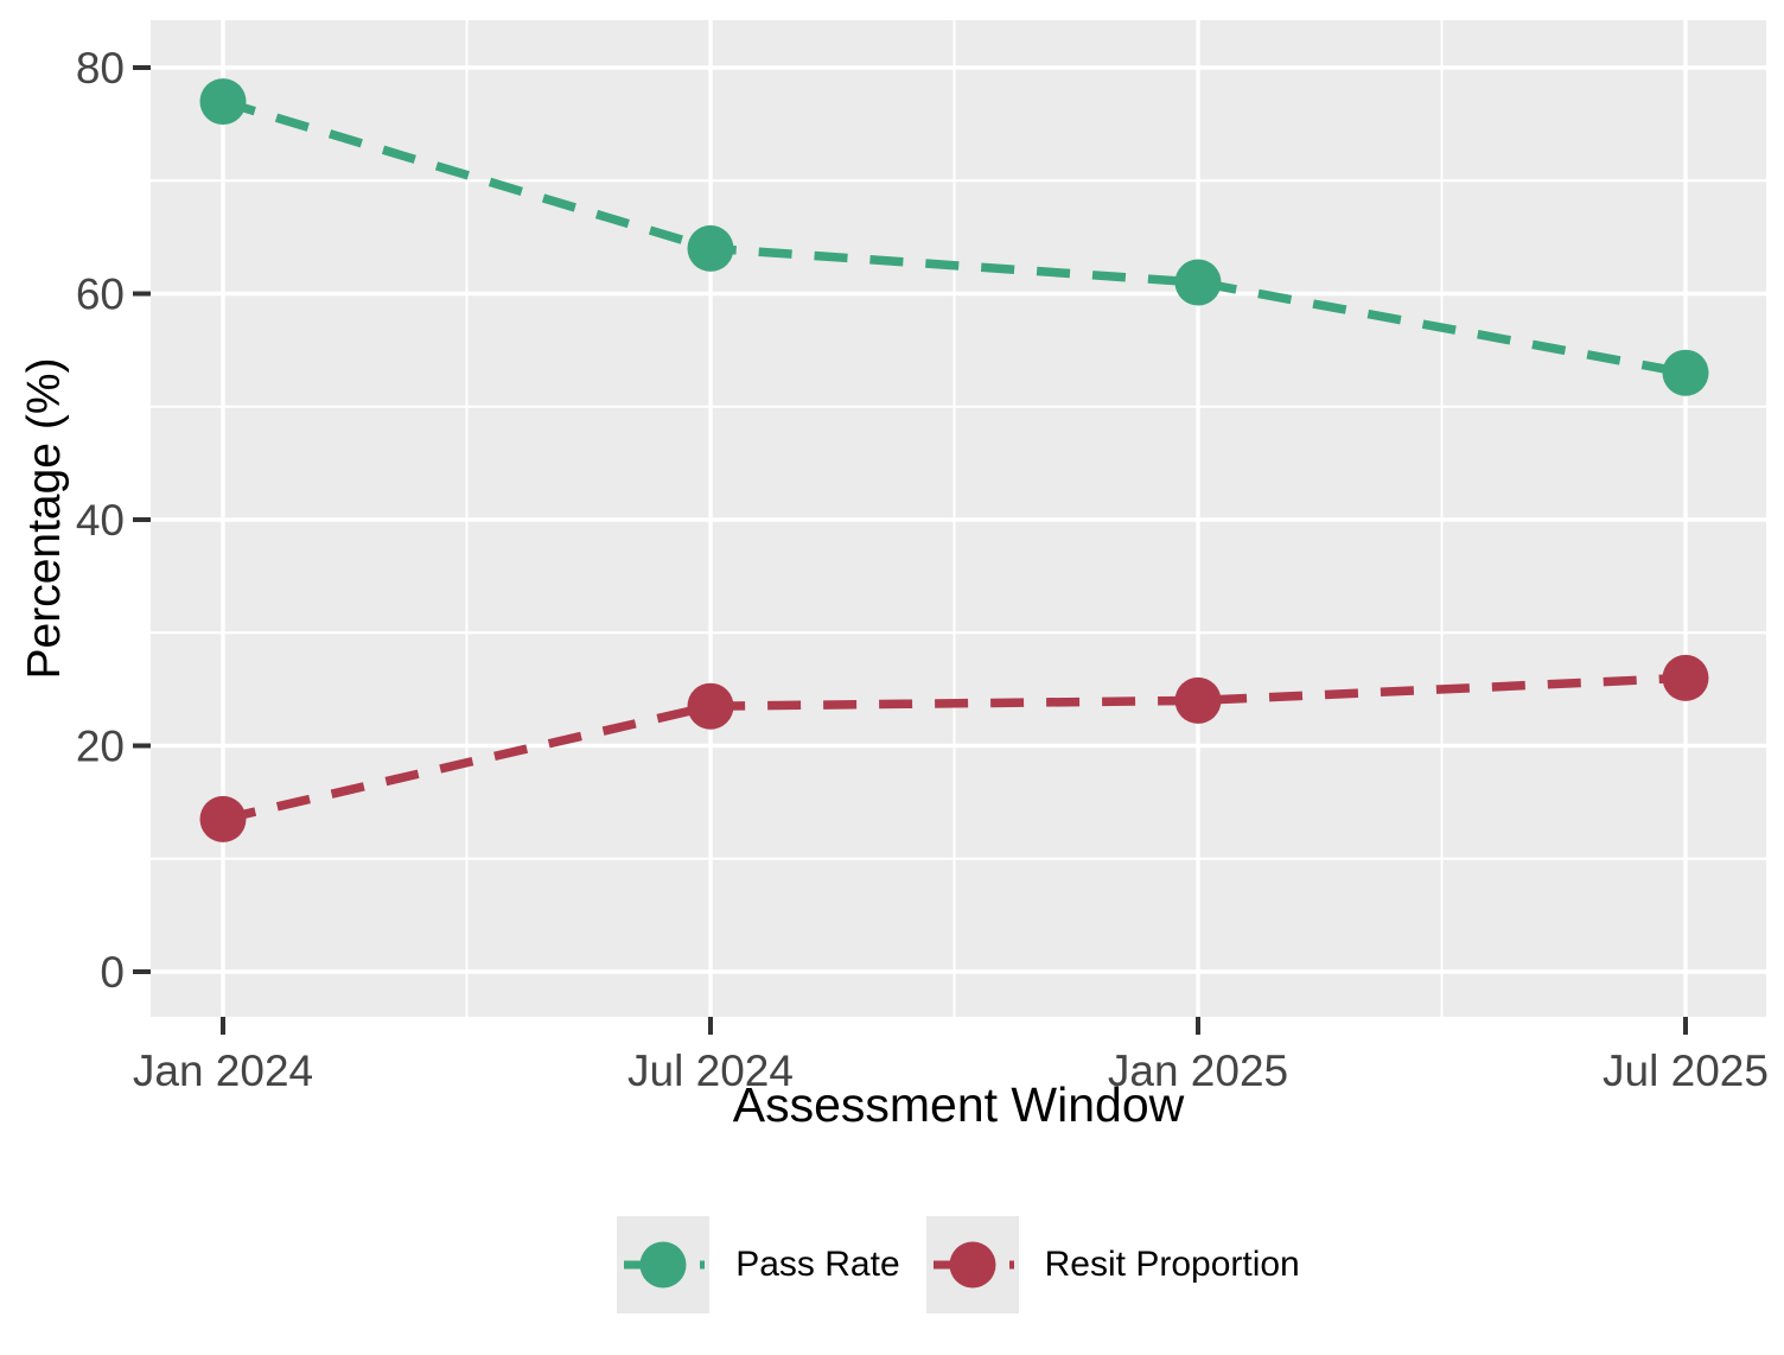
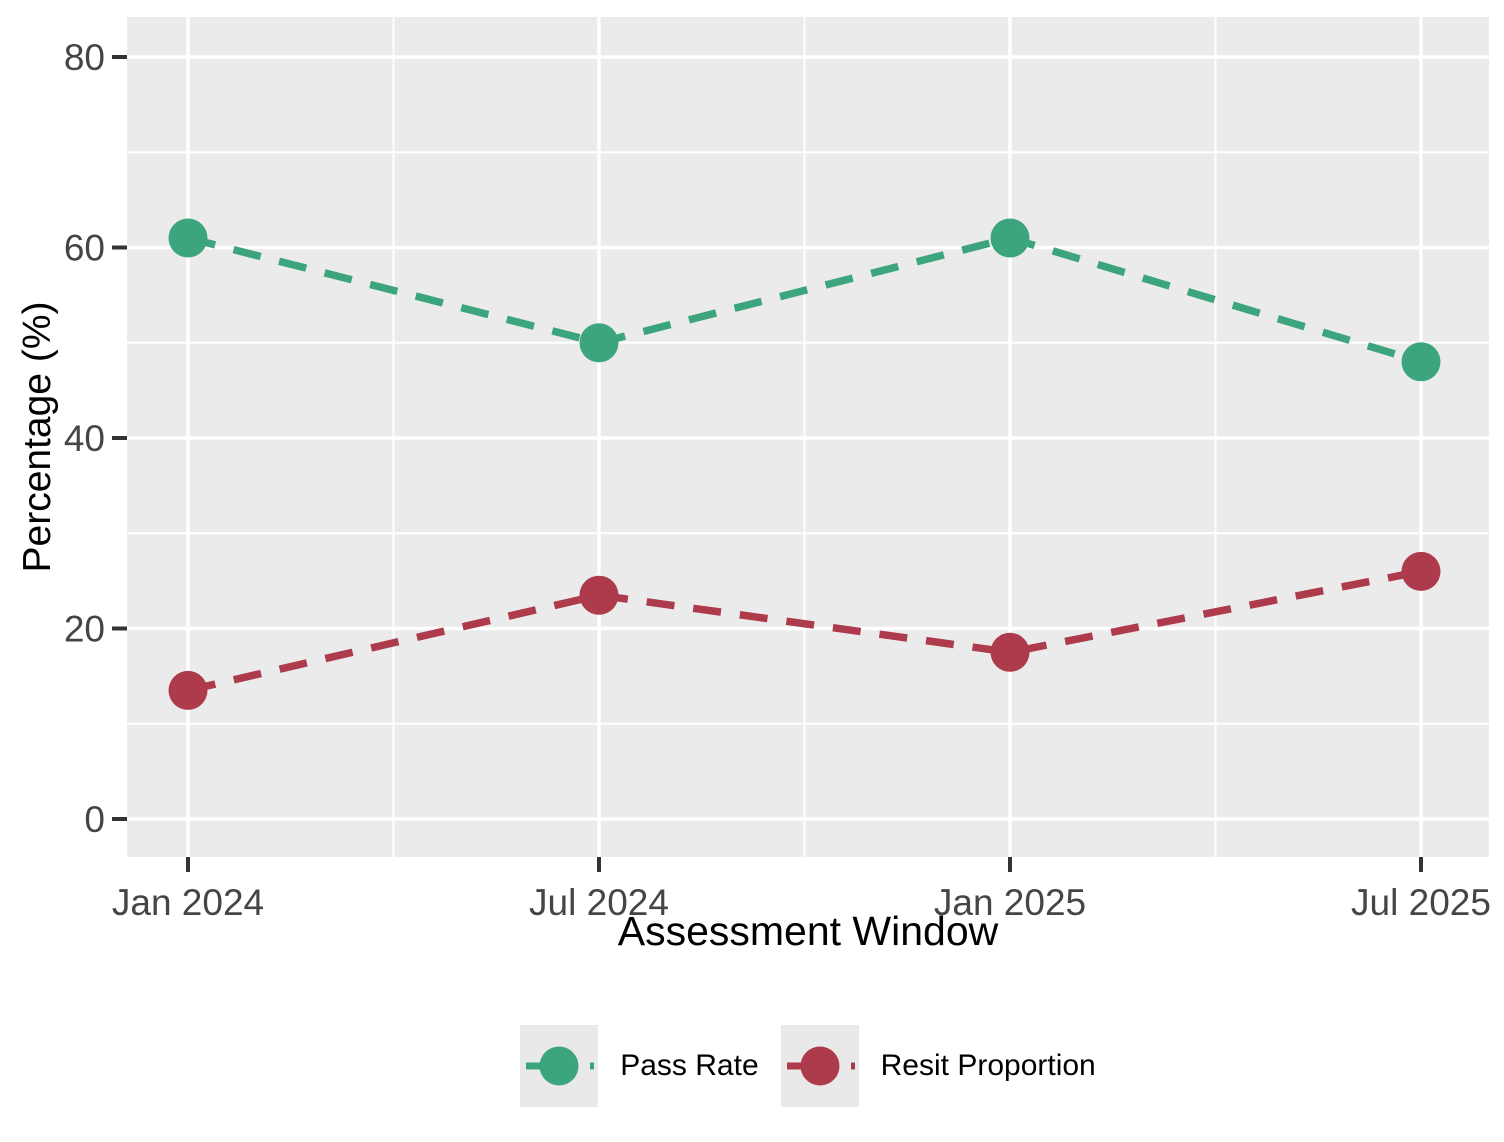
Pass Rate/Jan 2024: 77 -> 61
Pass Rate/Jul 2024: 64 -> 50
Resit Proportion/Jan 2025: 24 -> 18
Pass Rate/Jul 2025: 53 -> 48
